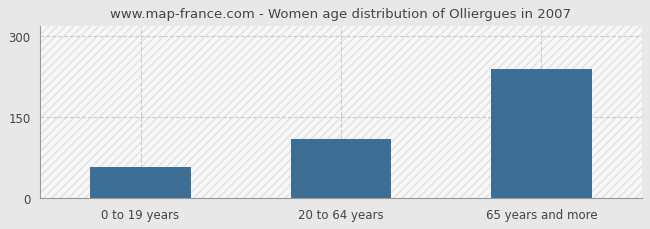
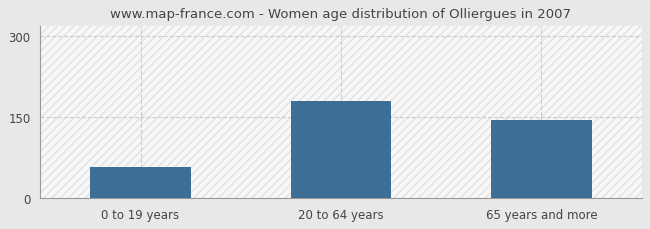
20 to 64 years: 110 -> 180
65 years and more: 240 -> 144
